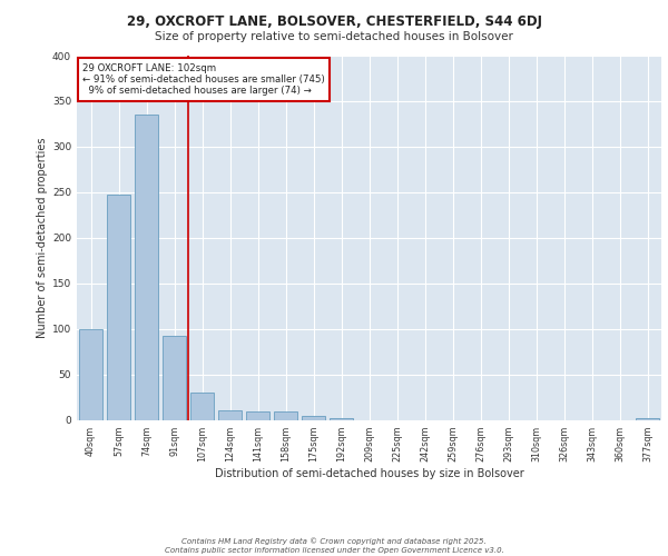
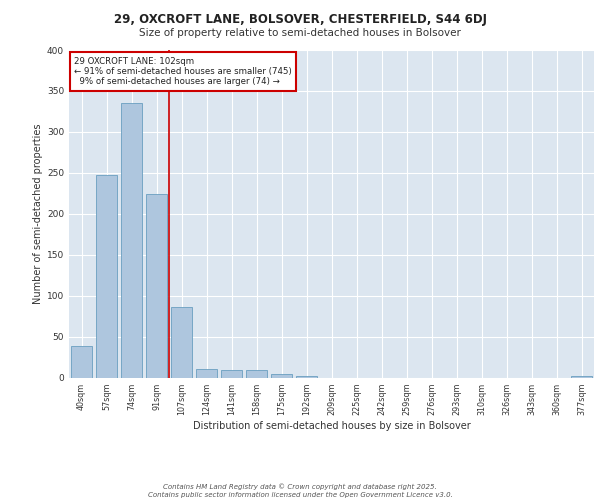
40sqm: 100 -> 38
91sqm: 92 -> 224
107sqm: 30 -> 86
